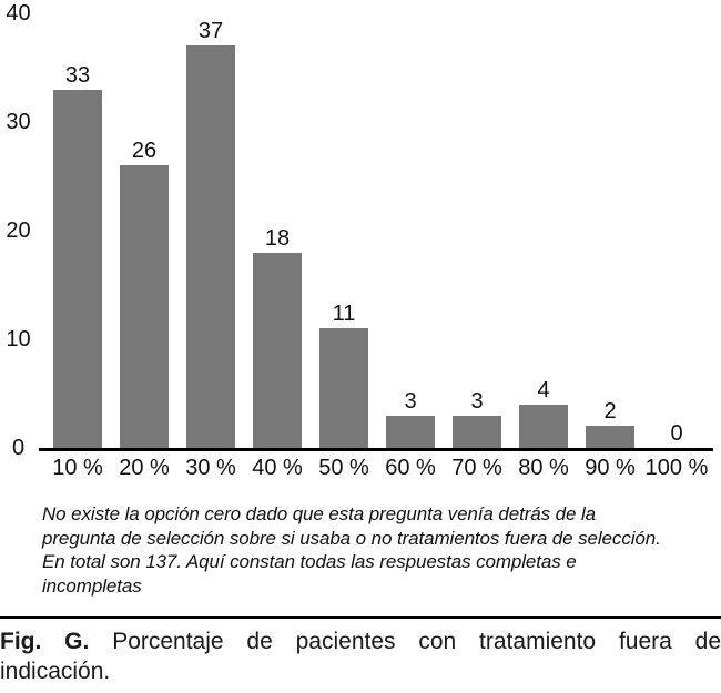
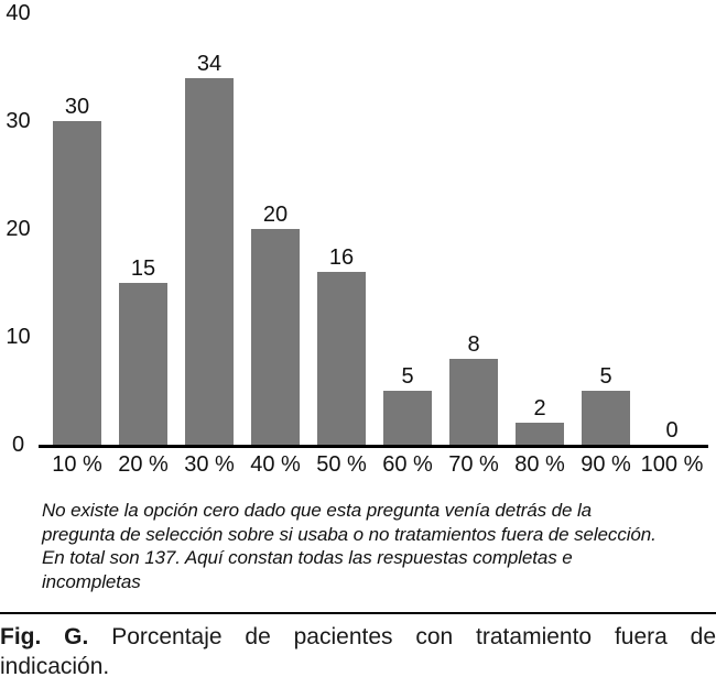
10 %: 33 -> 30
20 %: 26 -> 15
30 %: 37 -> 34
40 %: 18 -> 20
50 %: 11 -> 16
60 %: 3 -> 5
70 %: 3 -> 8
80 %: 4 -> 2
90 %: 2 -> 5
